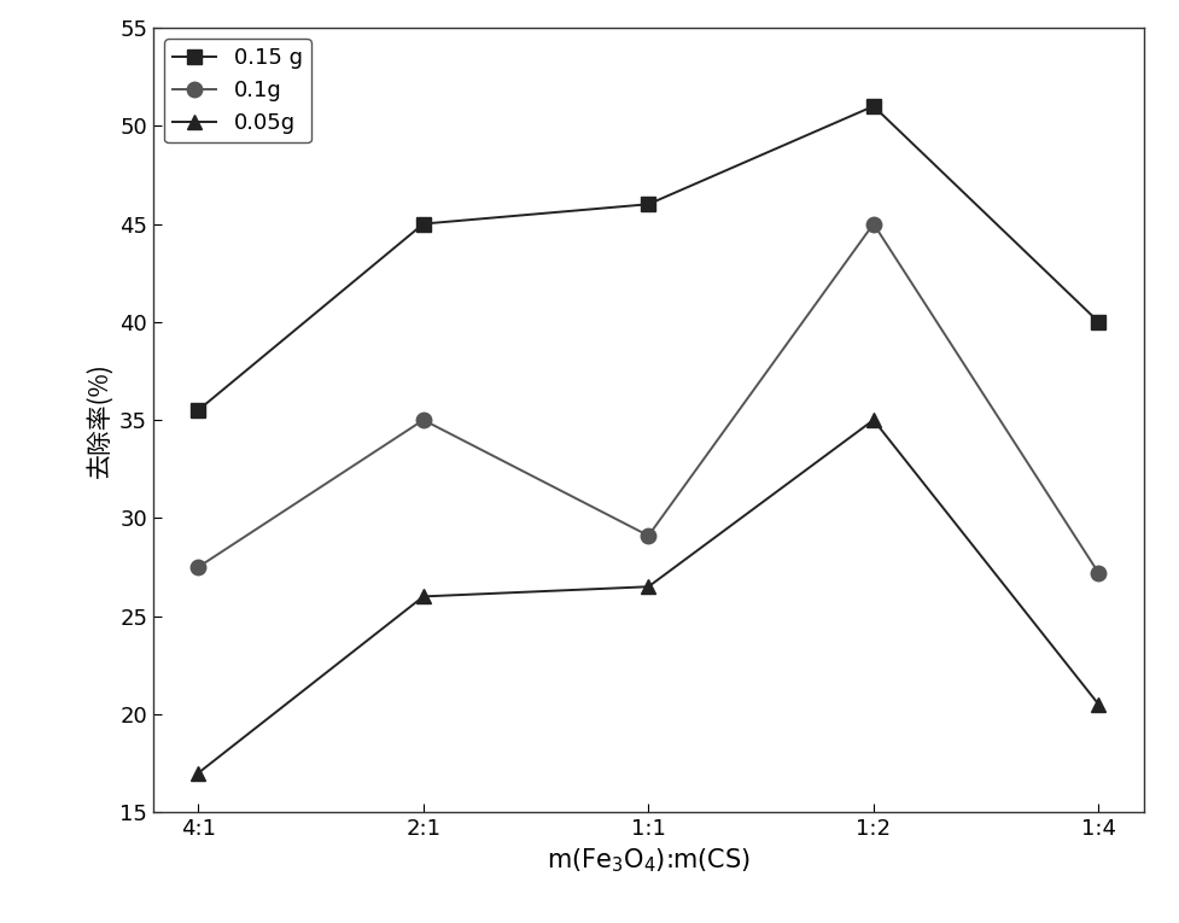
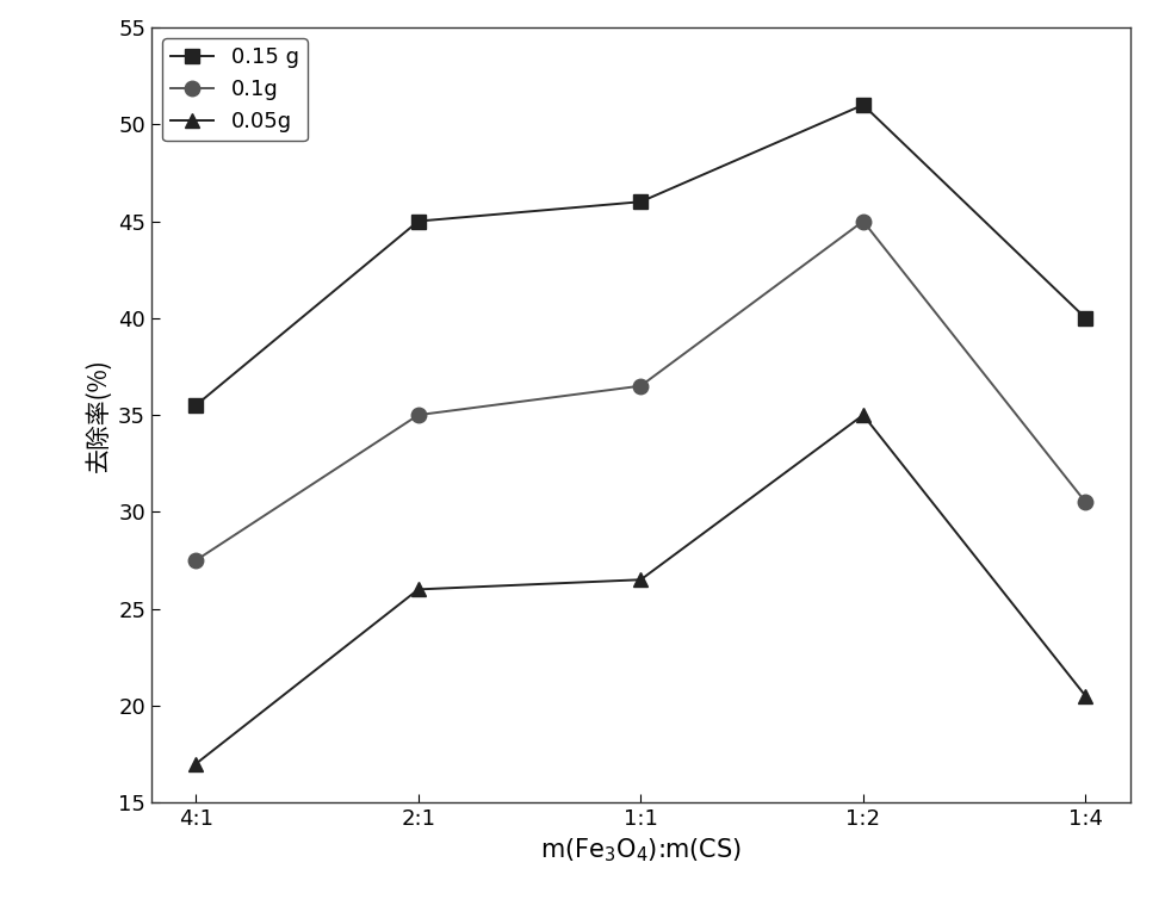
0.1g/1:1: 29.1 -> 36.5
0.1g/1:4: 27.2 -> 30.5
